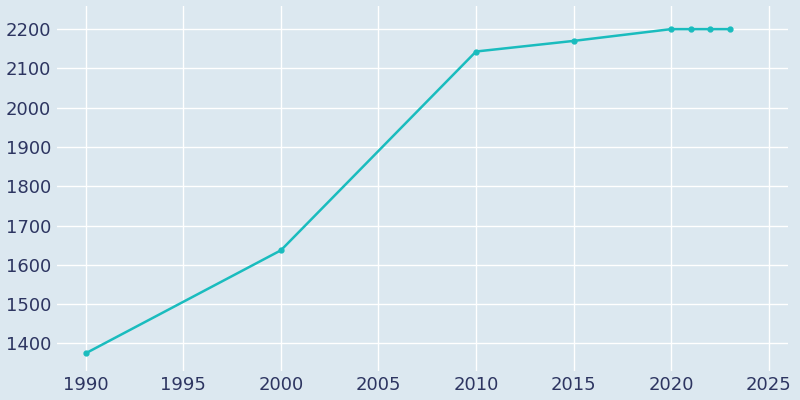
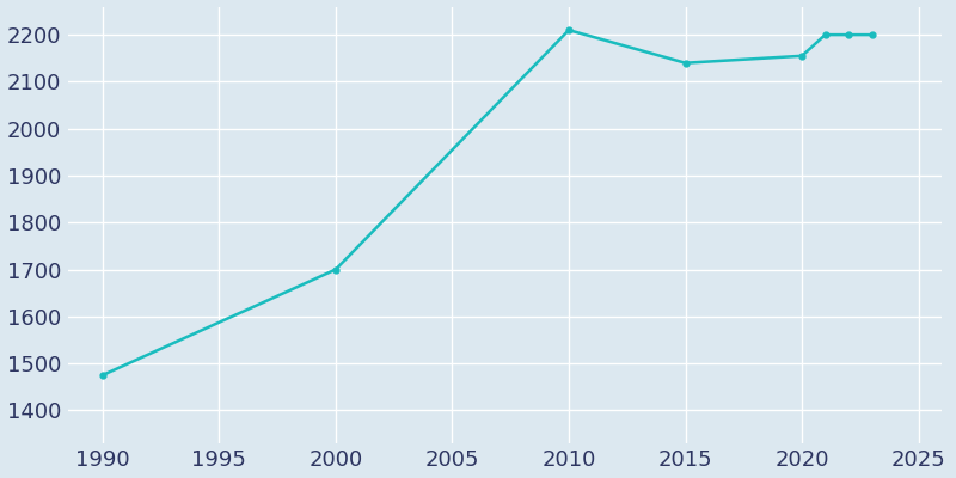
1990: 1375 -> 1475
2000: 1637 -> 1700
2010: 2143 -> 2210
2015: 2170 -> 2140
2020: 2200 -> 2155
